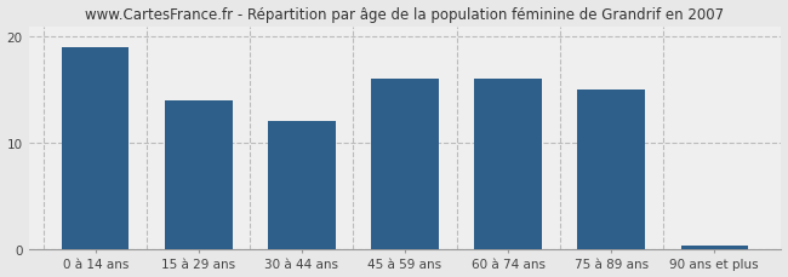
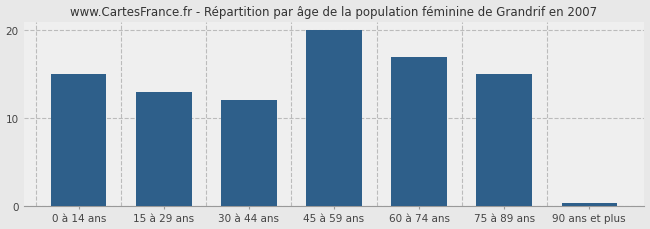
0 à 14 ans: 19.0 -> 15.0
15 à 29 ans: 14.0 -> 13.0
45 à 59 ans: 16.0 -> 20.0
60 à 74 ans: 16.0 -> 17.0
